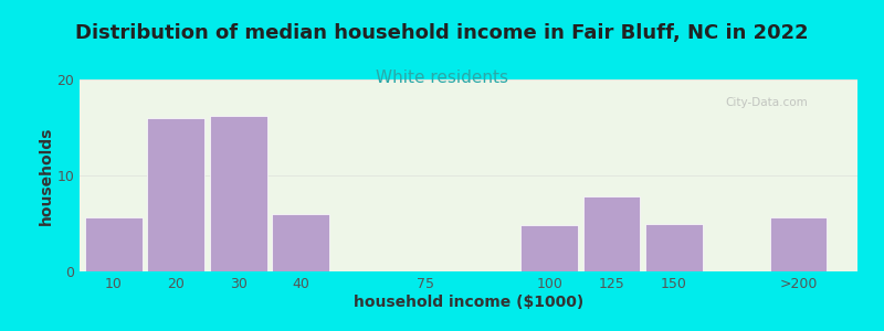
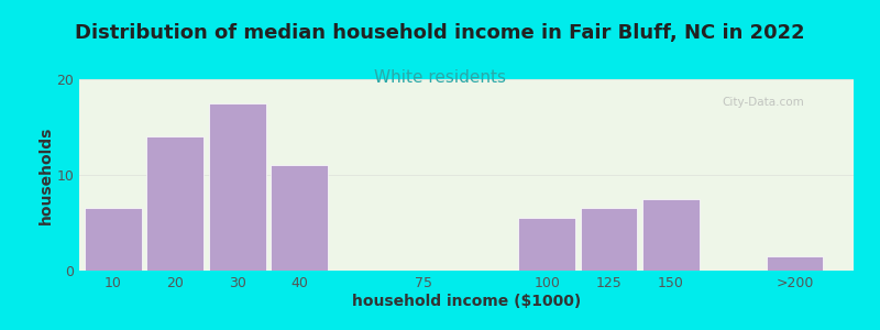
10: 5.6 -> 6.5
20: 16.0 -> 14.0
30: 16.2 -> 17.5
40: 6.0 -> 11.0
100: 4.8 -> 5.5
125: 7.8 -> 6.5
150: 5.0 -> 7.5
>200: 5.6 -> 1.5
